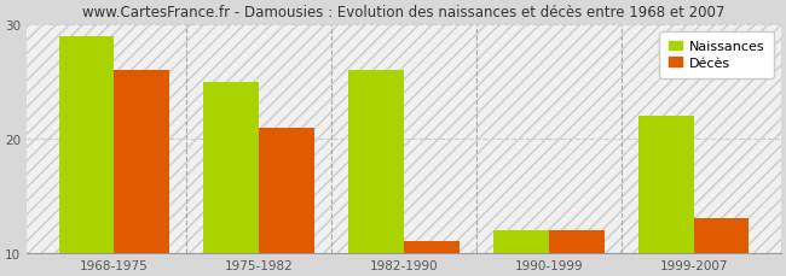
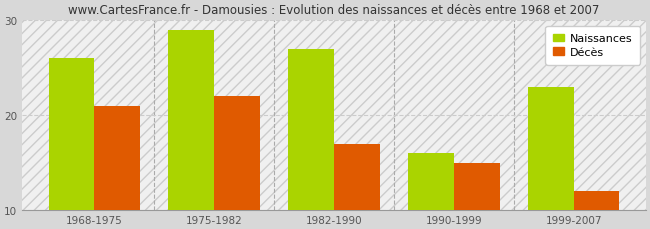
Naissances/1968-1975: 29 -> 26
Décès/1968-1975: 26 -> 21
Naissances/1975-1982: 25 -> 29
Décès/1975-1982: 21 -> 22
Naissances/1982-1990: 26 -> 27
Décès/1982-1990: 11 -> 17
Naissances/1990-1999: 12 -> 16
Décès/1990-1999: 12 -> 15
Naissances/1999-2007: 22 -> 23
Décès/1999-2007: 13 -> 12
